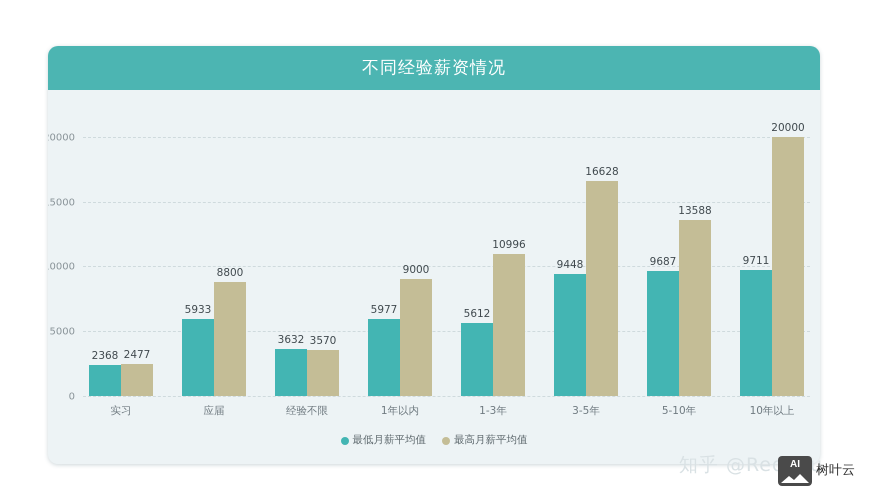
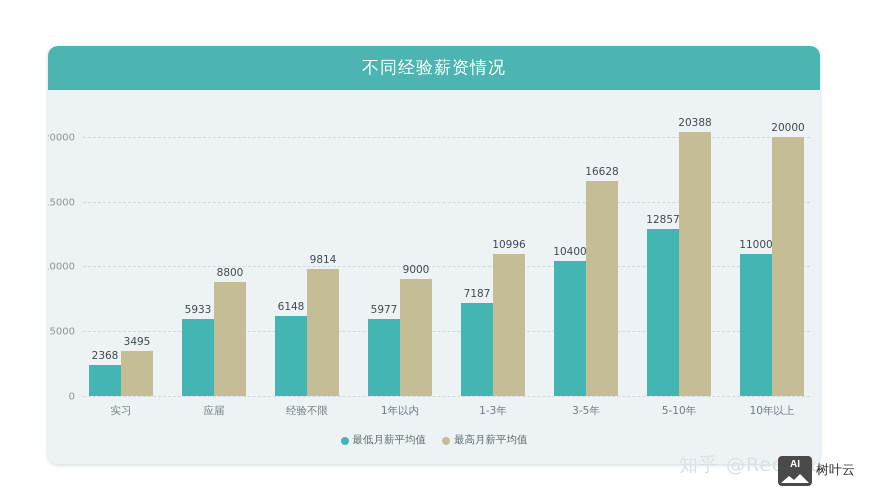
最高月薪平均值/实习: 2477 -> 3495
最低月薪平均值/经验不限: 3632 -> 6148
最高月薪平均值/经验不限: 3570 -> 9814
最低月薪平均值/1-3年: 5612 -> 7187
最低月薪平均值/3-5年: 9448 -> 10400
最低月薪平均值/5-10年: 9687 -> 12857
最高月薪平均值/5-10年: 13588 -> 20388
最低月薪平均值/10年以上: 9711 -> 11000
